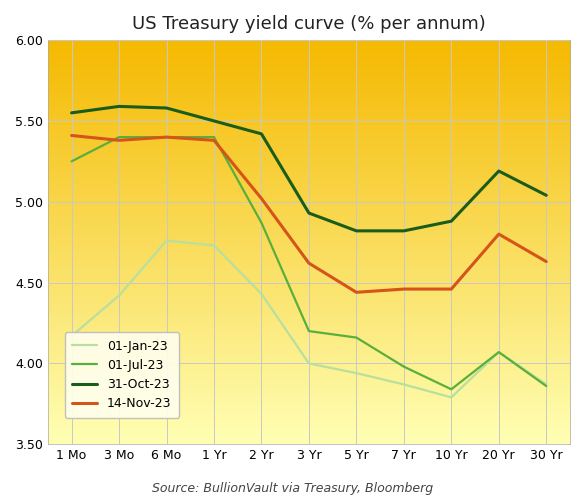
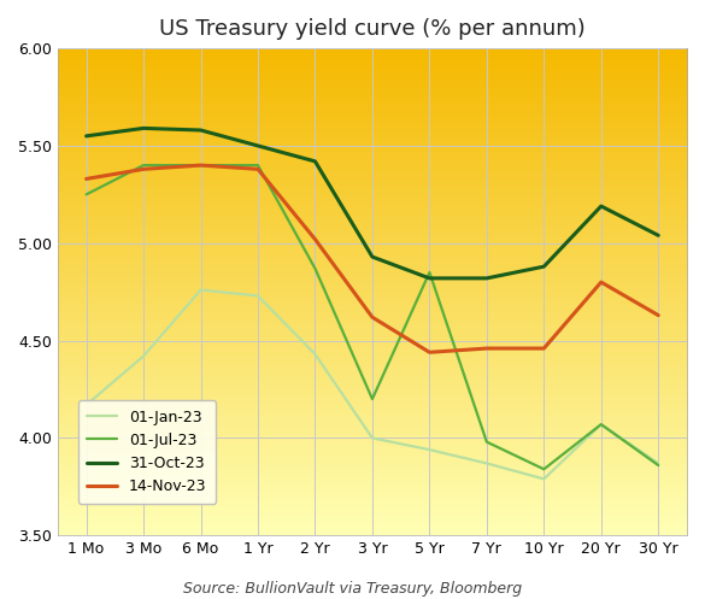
14-Nov-23/1 Mo: 5.41 -> 5.33
01-Jul-23/5 Yr: 4.16 -> 4.85
